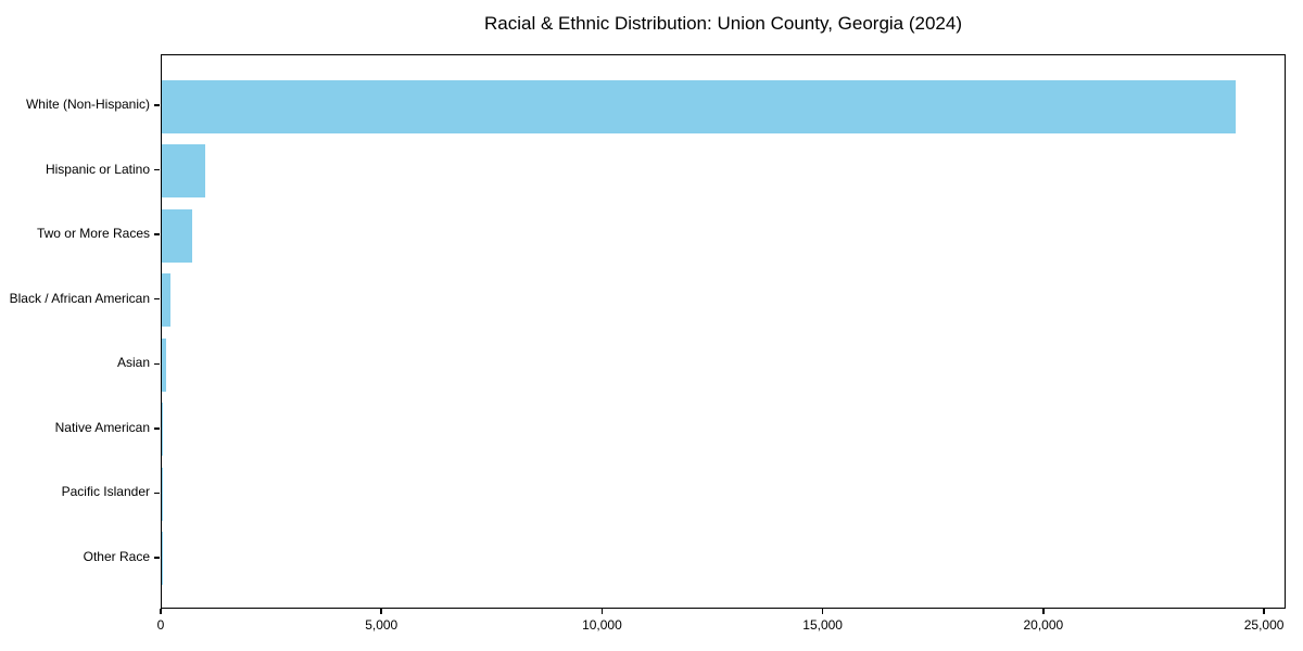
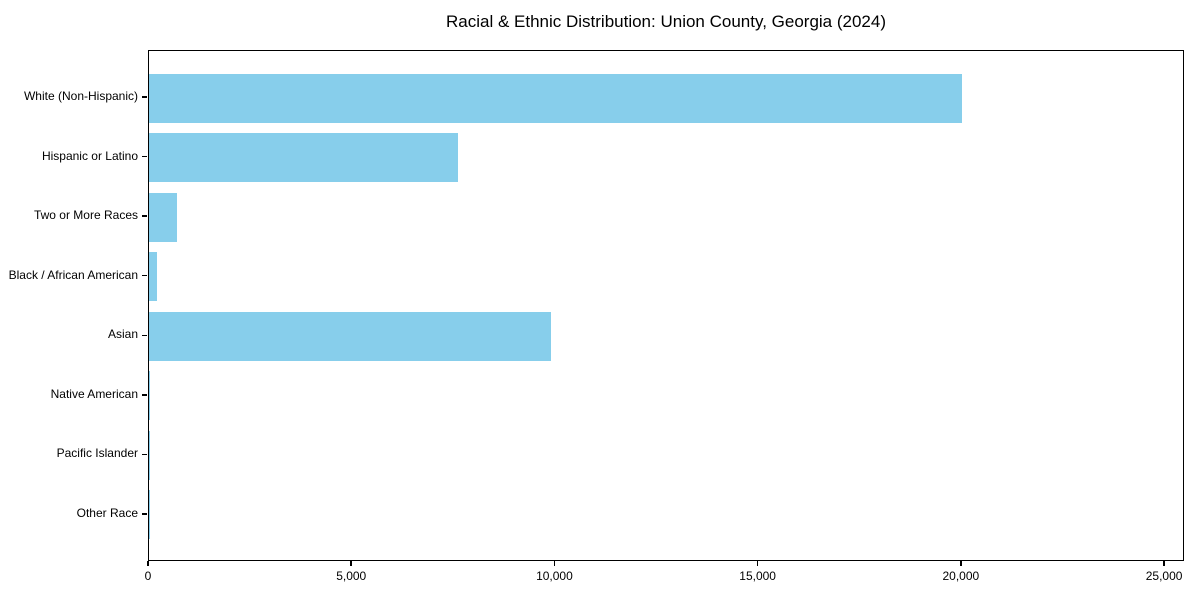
White (Non-Hispanic): 24300 -> 20000
Hispanic or Latino: 1000 -> 7600
Asian: 100 -> 9900
